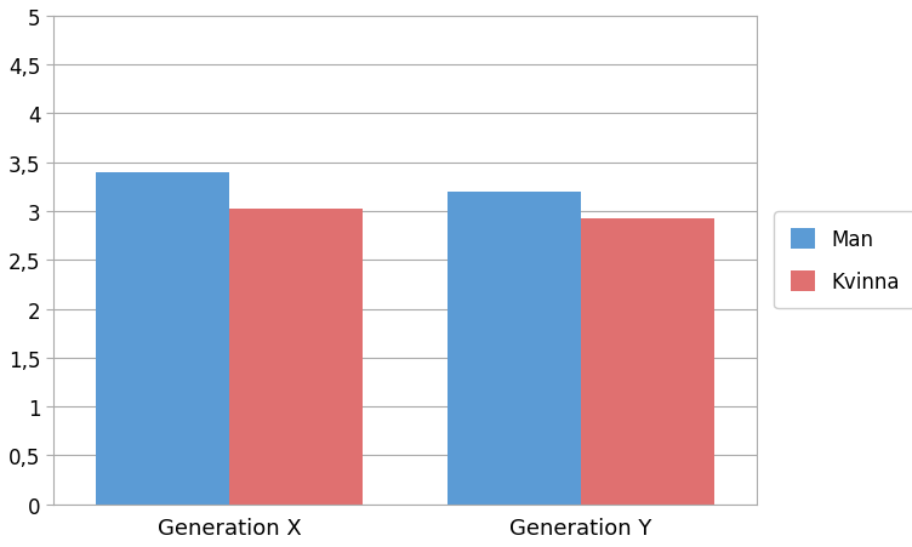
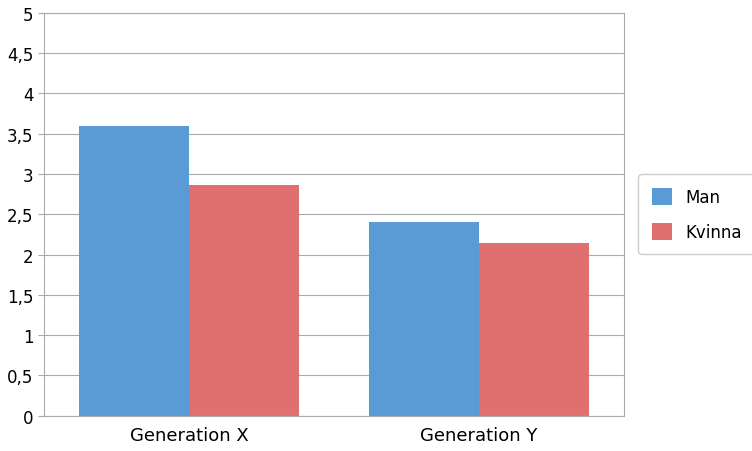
Man/Generation X: 3,4 -> 3,6
Kvinna/Generation X: 3,02 -> 2,86
Man/Generation Y: 3,2 -> 2,4
Kvinna/Generation Y: 2,93 -> 2,14
